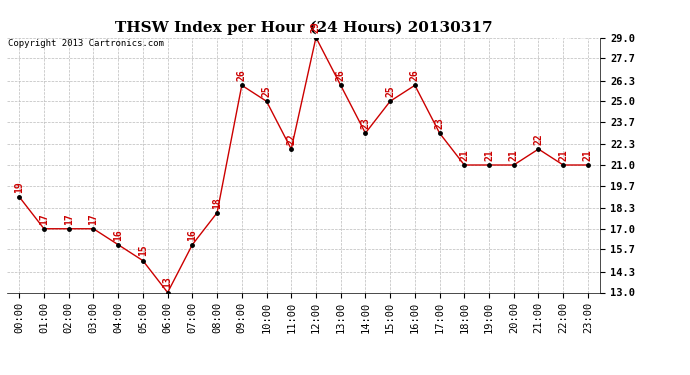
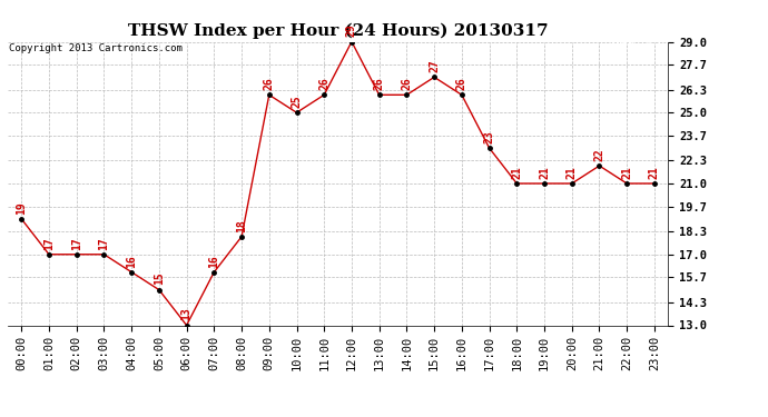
11:00: 22 -> 26
14:00: 23 -> 26
15:00: 25 -> 27
